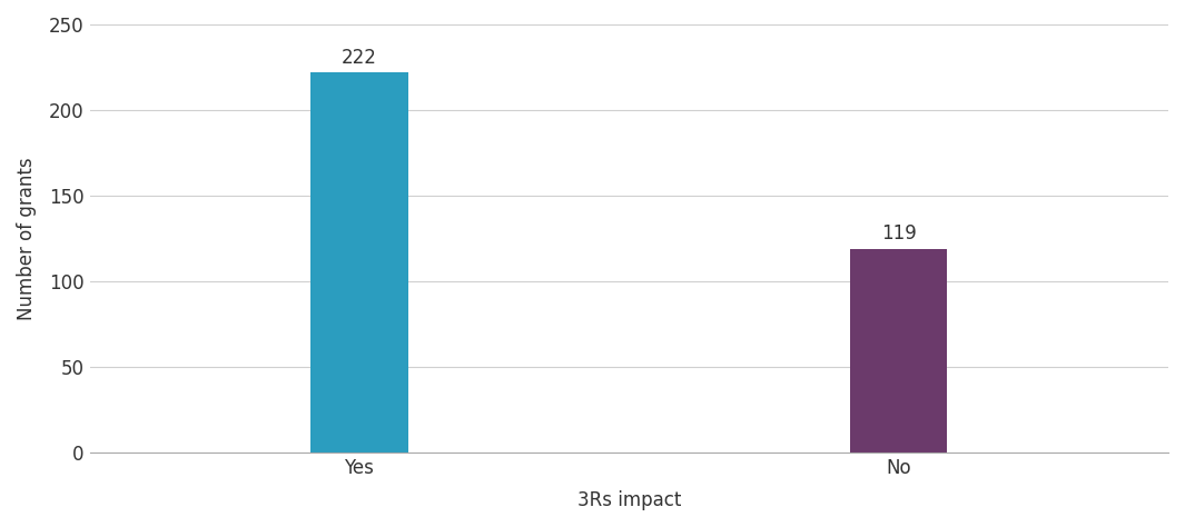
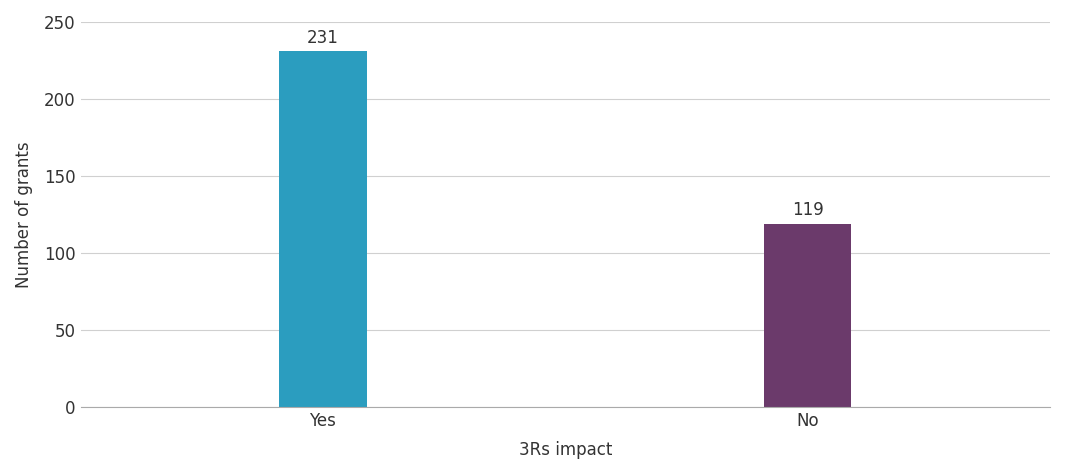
Yes: 222 -> 231
